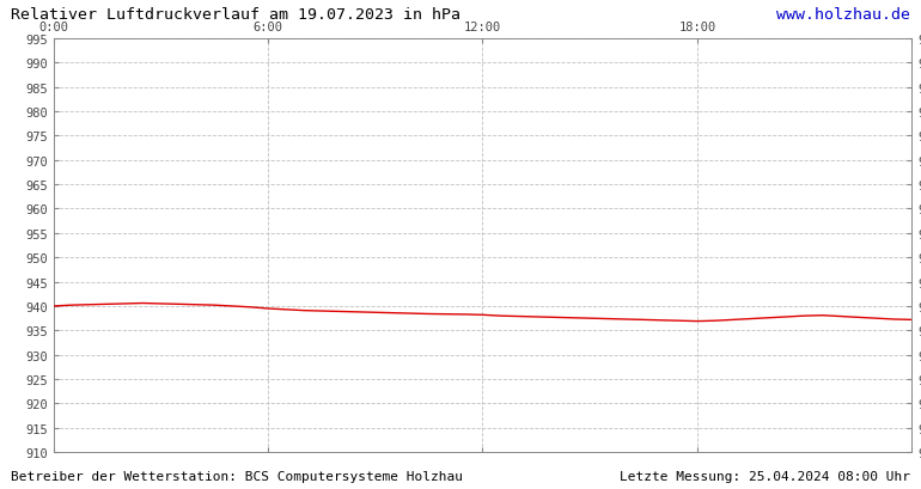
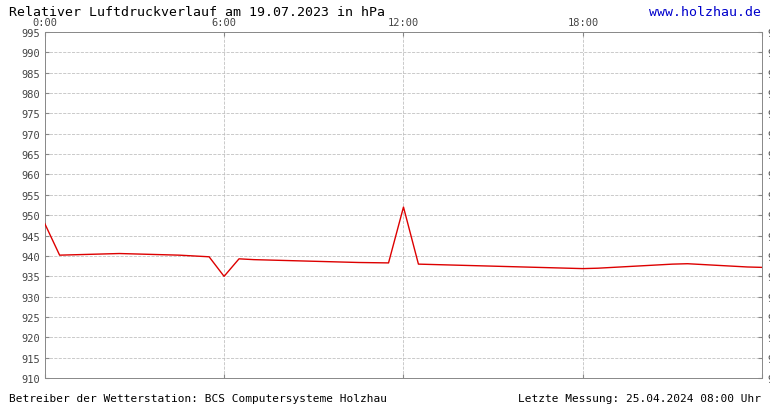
0:00: 940.0 -> 948.0
6:00: 939.5 -> 935.0
12:00: 938.2 -> 952.0
